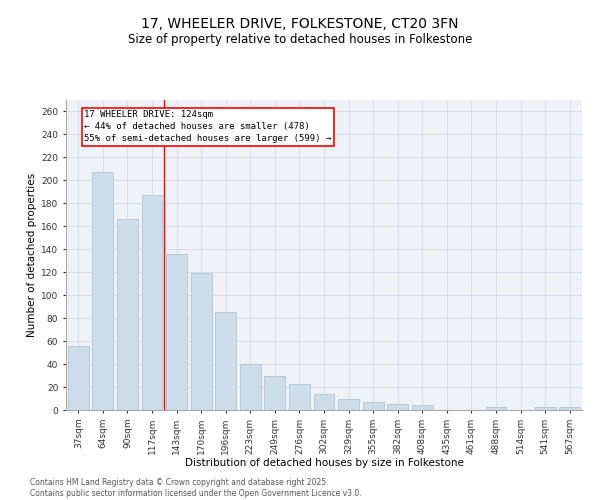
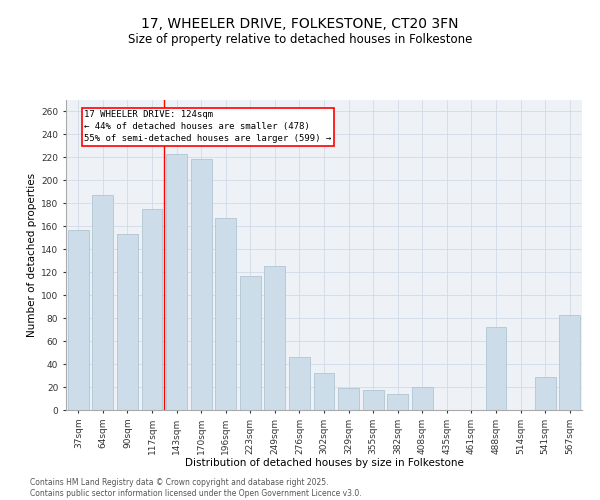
37sqm: 56 -> 157
64sqm: 207 -> 187
90sqm: 166 -> 153
117sqm: 187 -> 175
143sqm: 136 -> 223
170sqm: 119 -> 219
196sqm: 85 -> 167
223sqm: 40 -> 117
249sqm: 30 -> 125
276sqm: 23 -> 46
302sqm: 14 -> 32
329sqm: 10 -> 19
355sqm: 7 -> 17
382sqm: 5 -> 14
408sqm: 4 -> 20
488sqm: 3 -> 72
541sqm: 3 -> 29
567sqm: 3 -> 83
